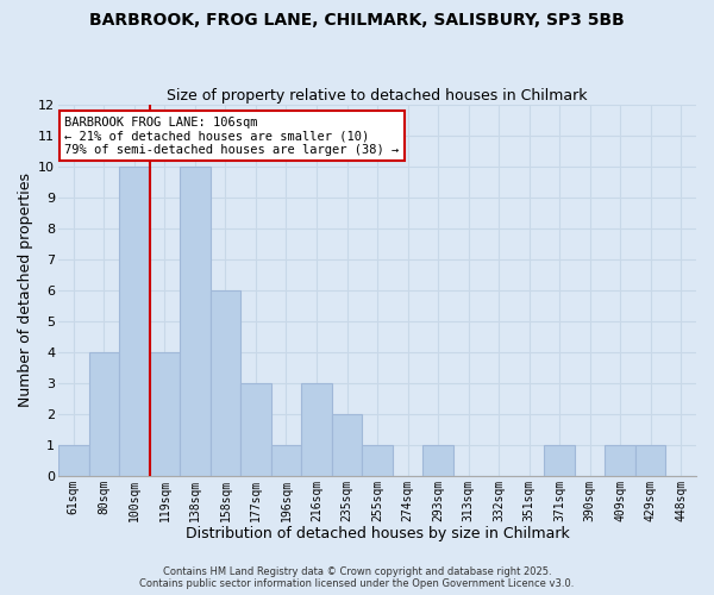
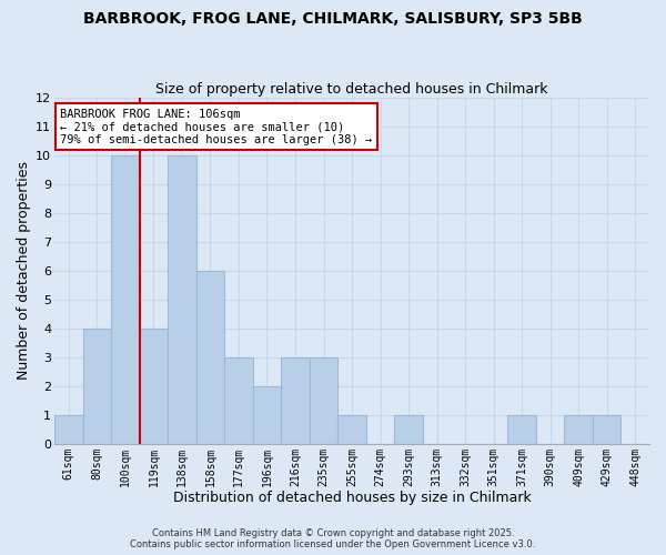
196sqm: 1 -> 2
235sqm: 2 -> 3
